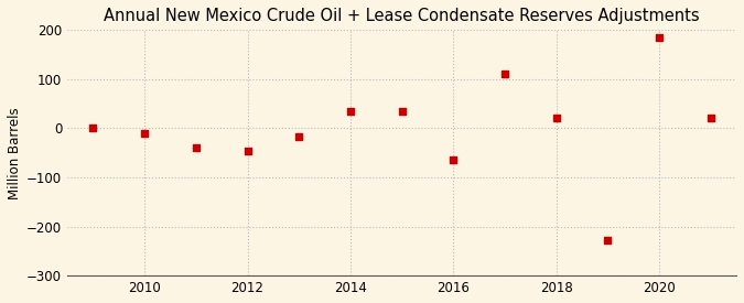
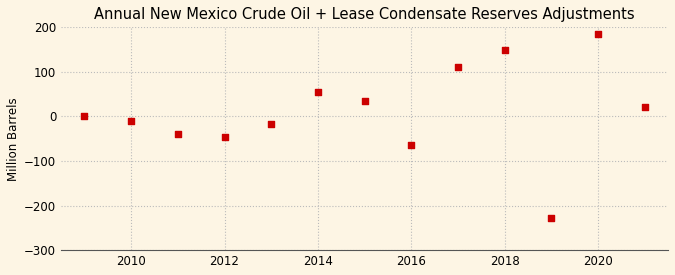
2014: 35 -> 55
2018: 22 -> 150
